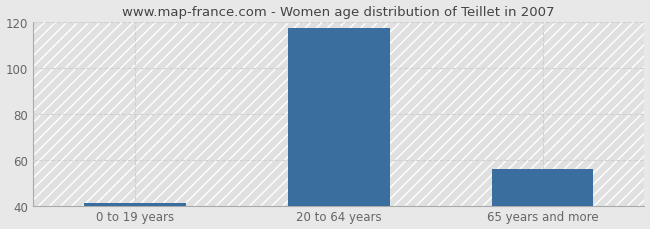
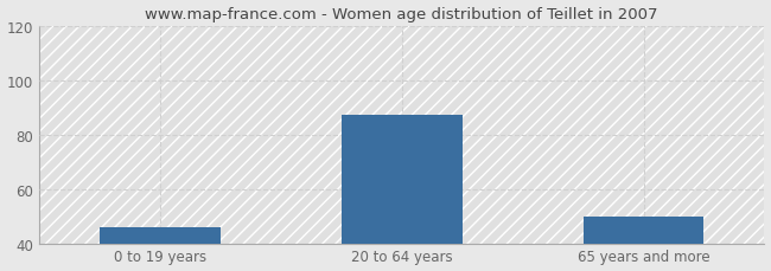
0 to 19 years: 41 -> 46
20 to 64 years: 117 -> 87
65 years and more: 56 -> 50
